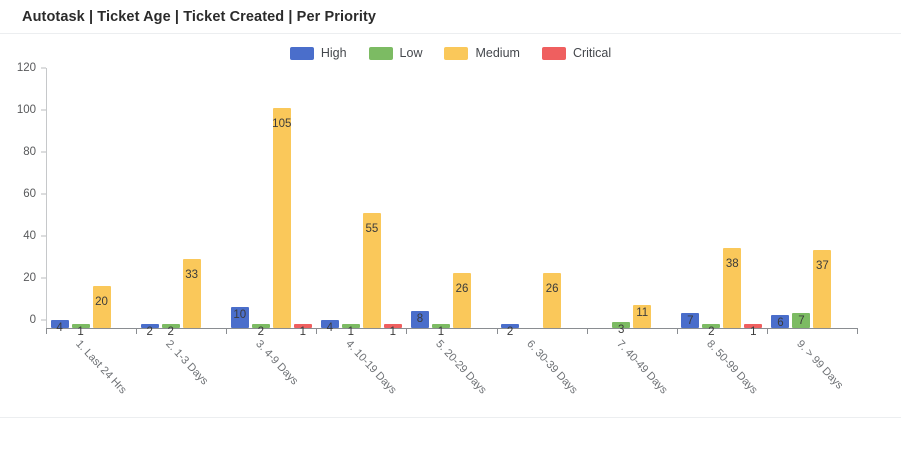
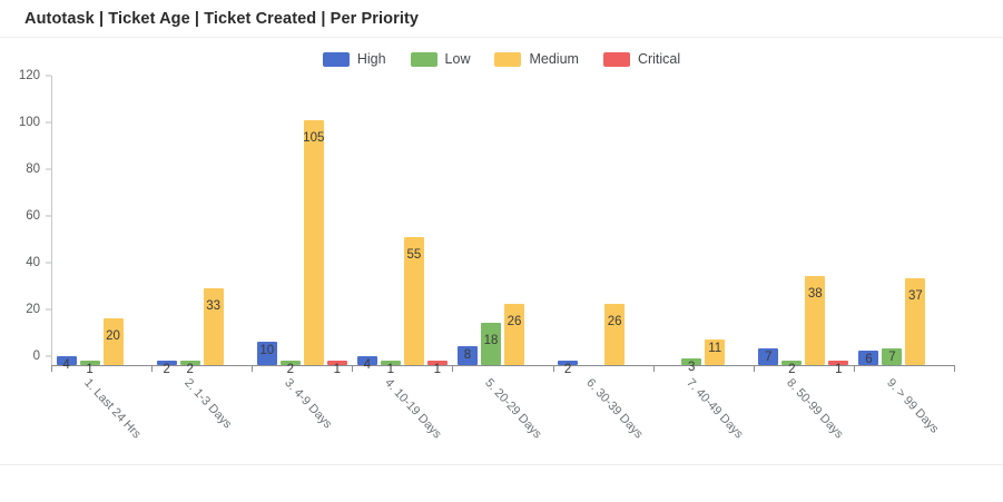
Low/5. 20-29 Days: 1 -> 18
